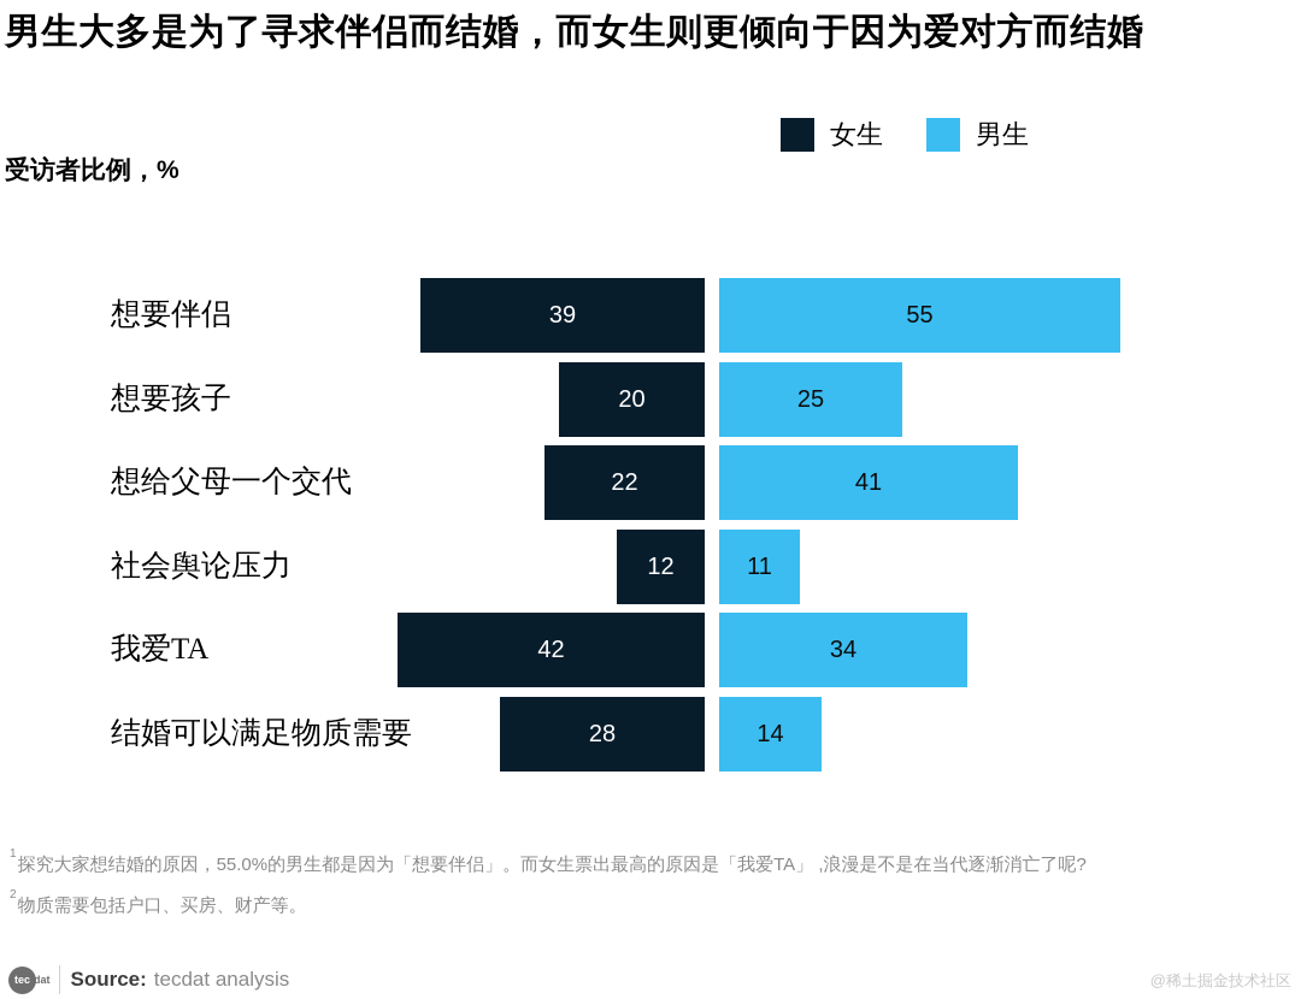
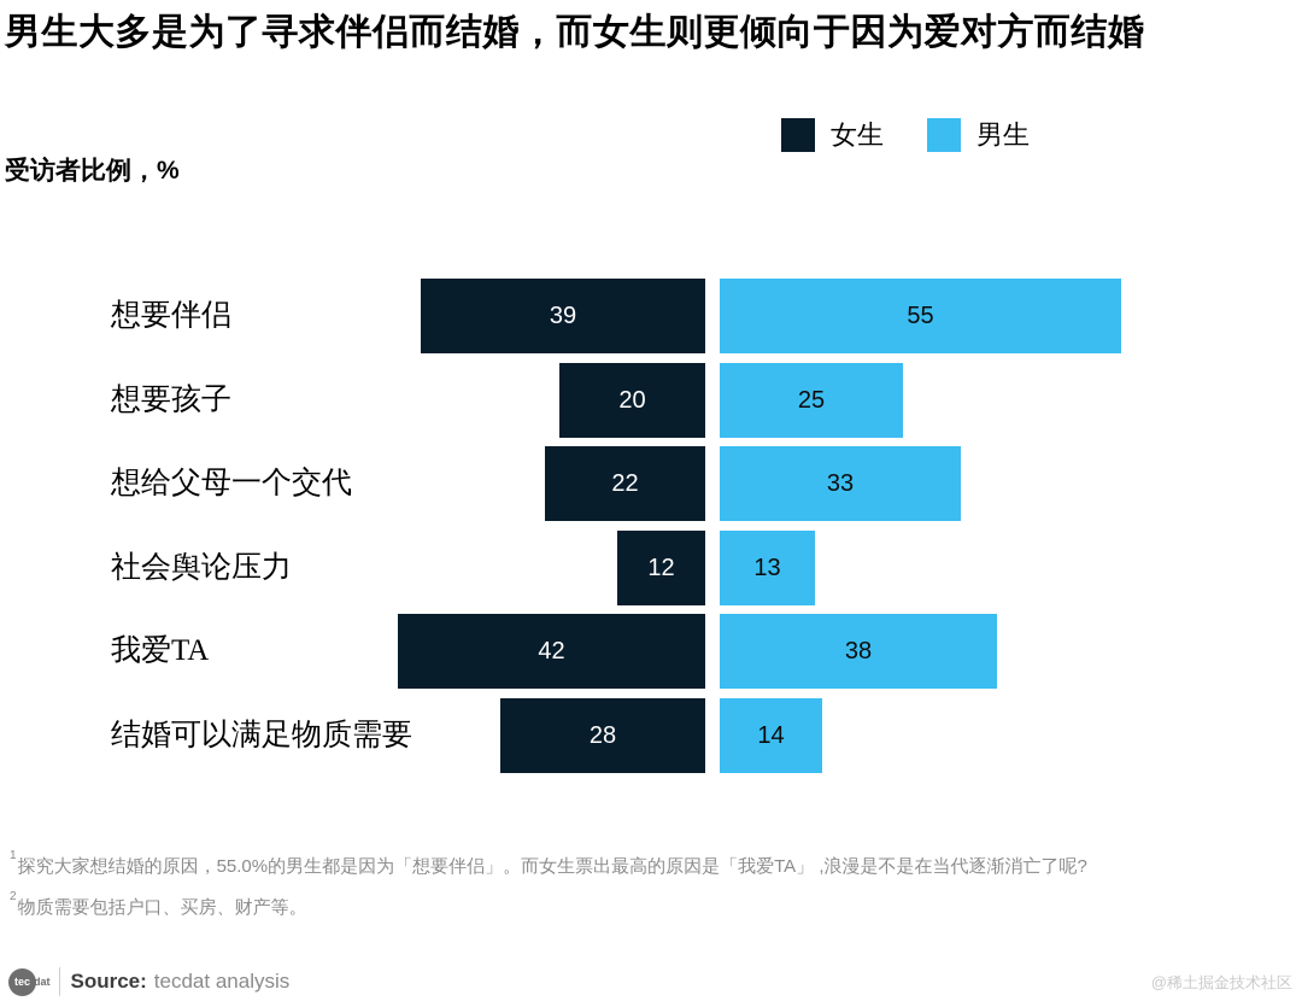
男生/想给父母一个交代: 41 -> 33
男生/社会舆论压力: 11 -> 13
男生/我爱TA: 34 -> 38
